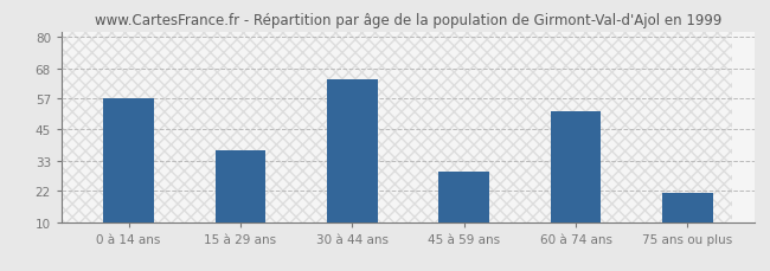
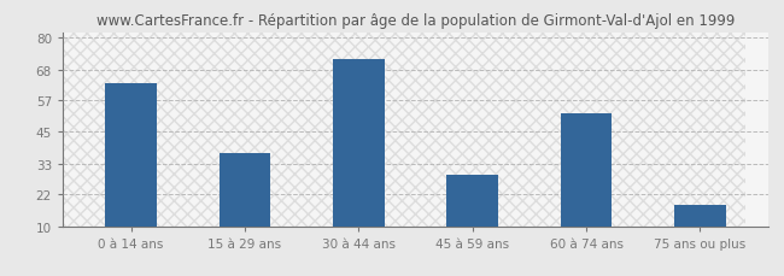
0 à 14 ans: 57 -> 63
30 à 44 ans: 64 -> 72
75 ans ou plus: 21 -> 18
